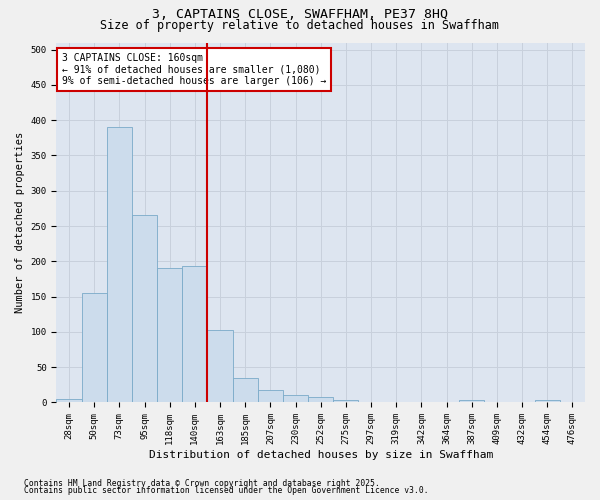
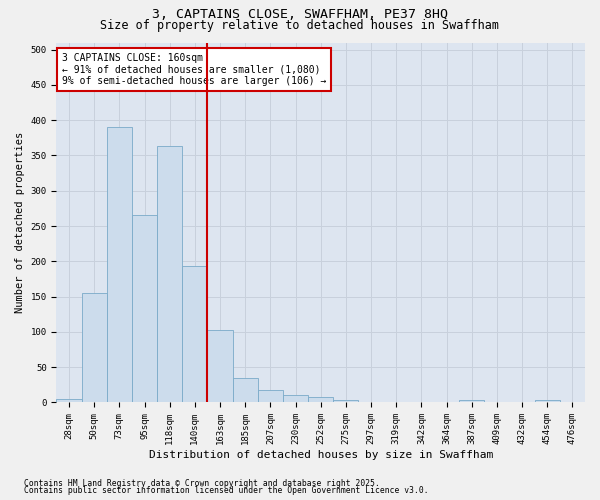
118sqm: 190 -> 364
